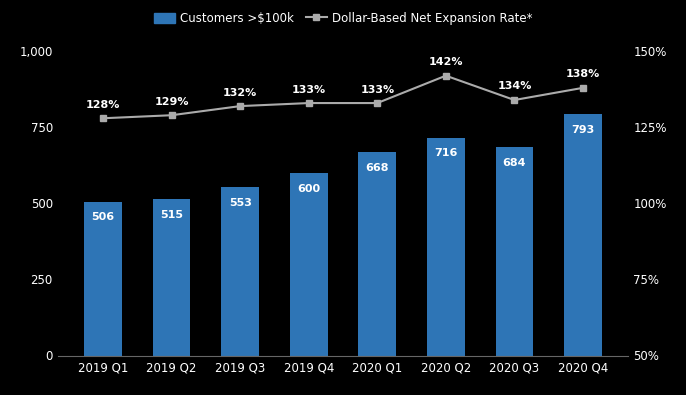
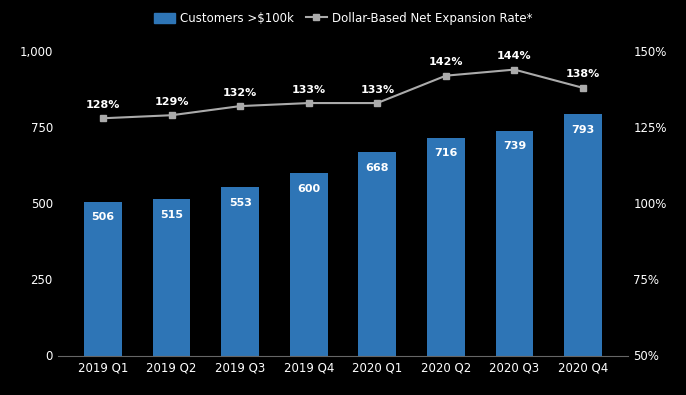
Customers >$100k/2020 Q3: 684 -> 739
Dollar-Based Net Expansion Rate*/2020 Q3: 134% -> 144%
